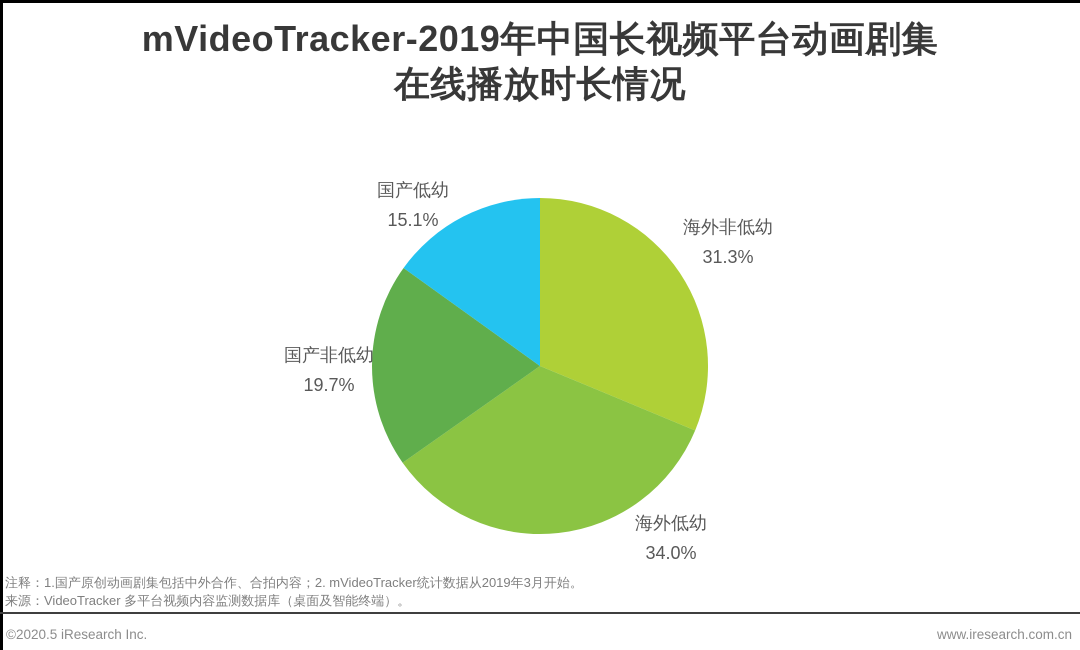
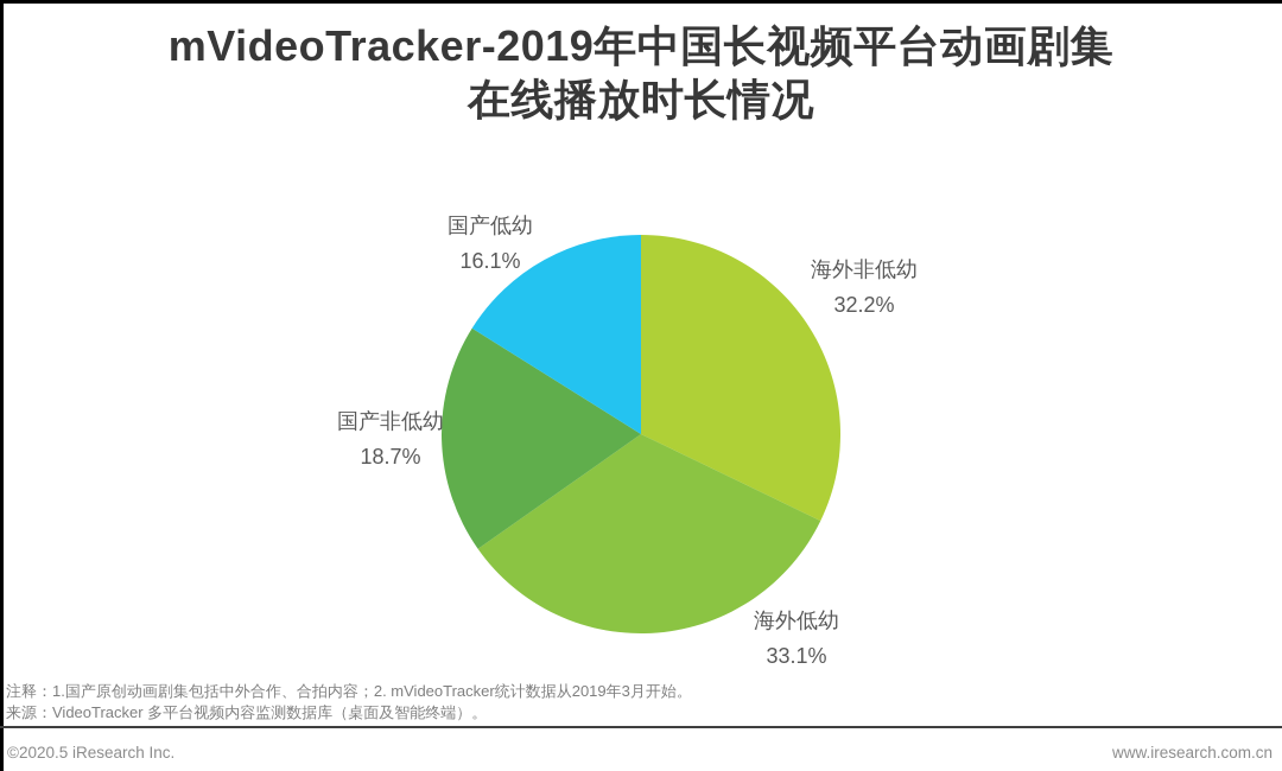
海外非低幼: 31.3% -> 32.2%
海外低幼: 34.0% -> 33.1%
国产非低幼: 19.7% -> 18.7%
国产低幼: 15.1% -> 16.1%
